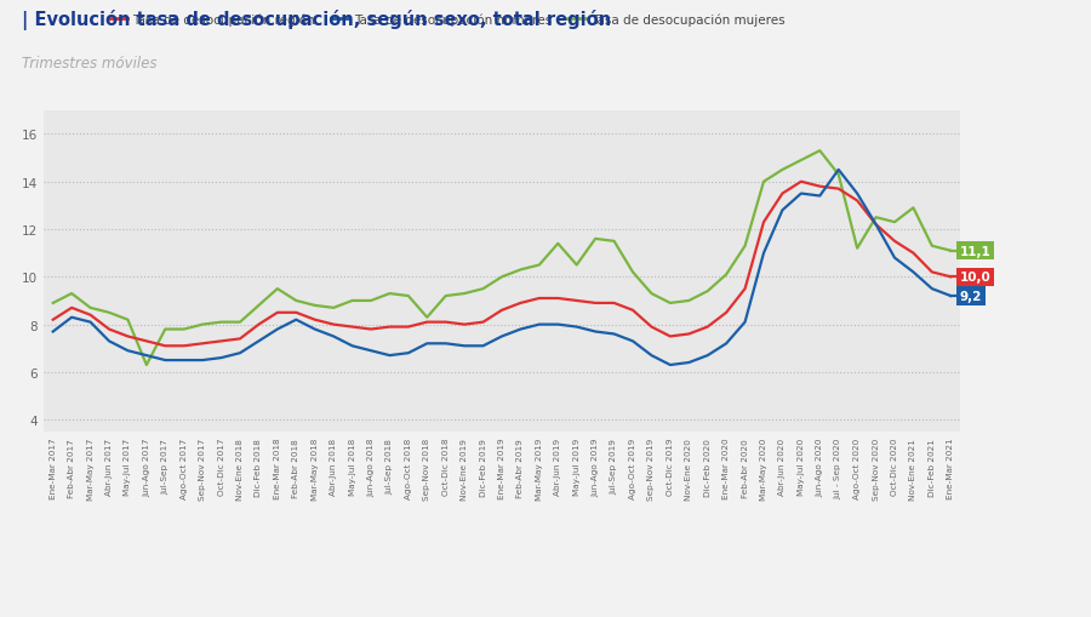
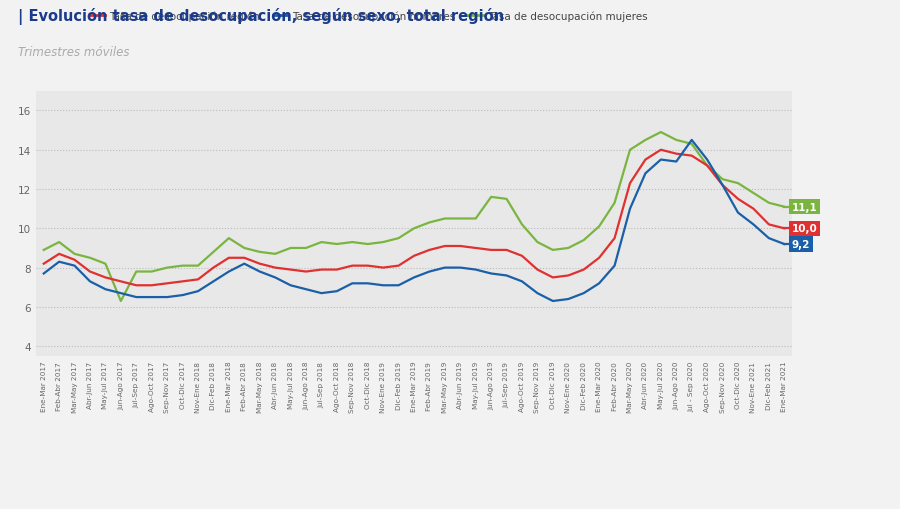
Tasa de desocupación mujeres/Sep-Nov 2018: 8.3 -> 9.3
Tasa de desocupación mujeres/Abr-Jun 2019: 11.4 -> 10.5
Tasa de desocupación mujeres/Jun-Ago 2020: 15.3 -> 14.5
Tasa de desocupación mujeres/Ago-Oct 2020: 11.2 -> 13.2
Tasa de desocupación mujeres/Nov-Ene 2021: 12.9 -> 11.8
